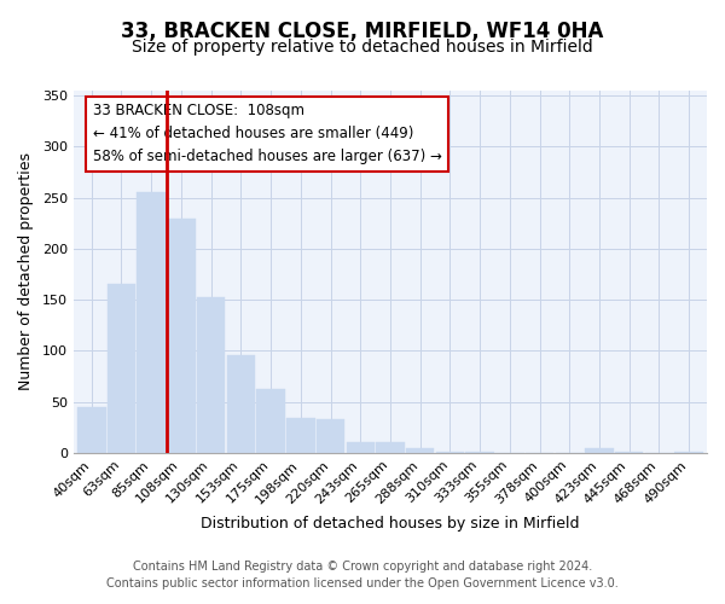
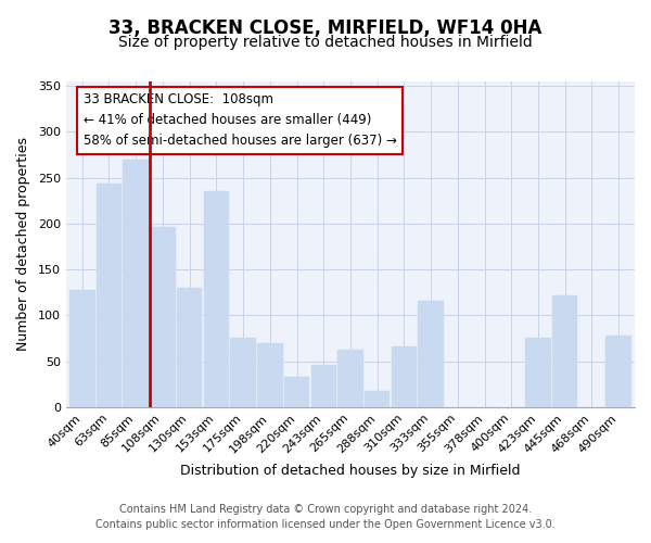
40sqm: 45 -> 128
63sqm: 165 -> 244
85sqm: 255 -> 270
108sqm: 230 -> 196
130sqm: 153 -> 130
153sqm: 96 -> 236
175sqm: 62 -> 76
198sqm: 34 -> 70
243sqm: 11 -> 46
265sqm: 10 -> 62
288sqm: 5 -> 18
310sqm: 1 -> 66
333sqm: 1 -> 116
423sqm: 5 -> 76
445sqm: 1 -> 122
490sqm: 1 -> 78
